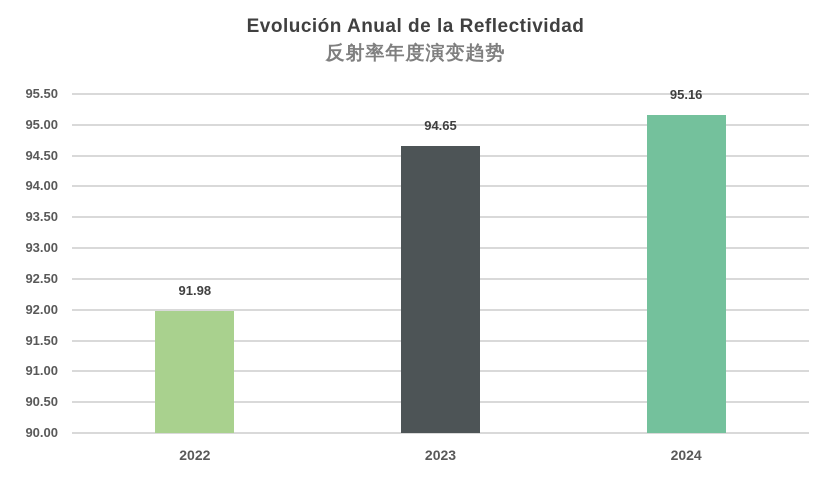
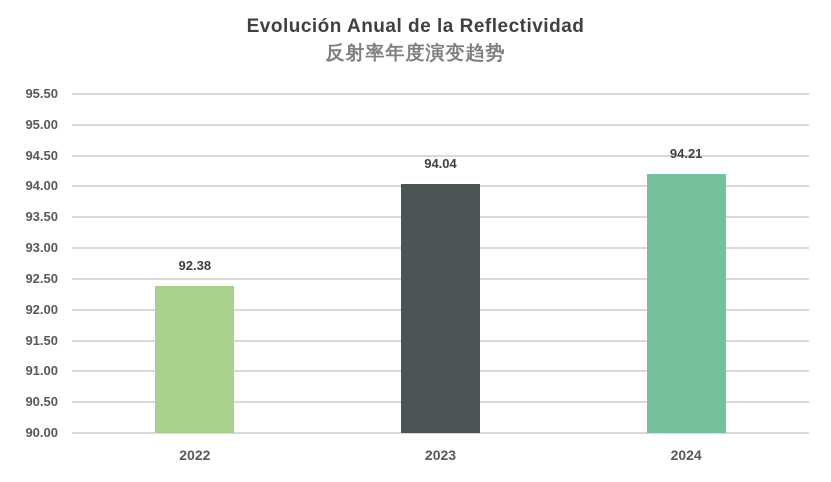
2022: 91.98 -> 92.38
2023: 94.65 -> 94.04
2024: 95.16 -> 94.21
